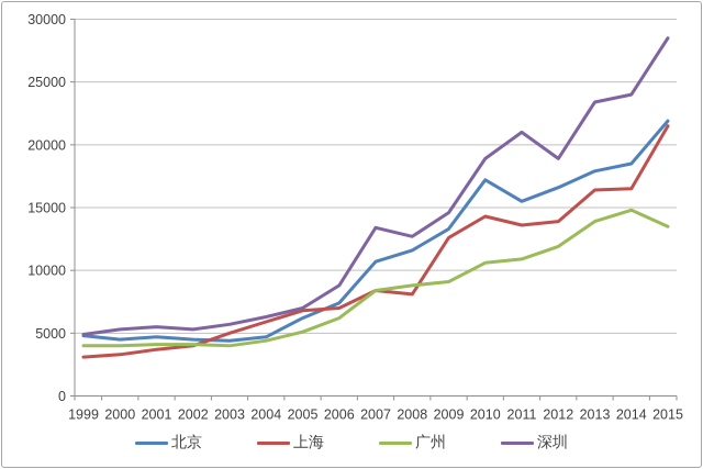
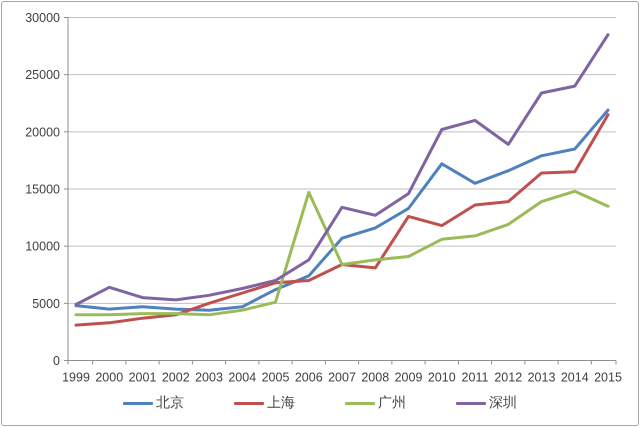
深圳/2000: 5300 -> 6400
广州/2006: 6200 -> 14700
上海/2010: 14300 -> 11800
深圳/2010: 18900 -> 20200
